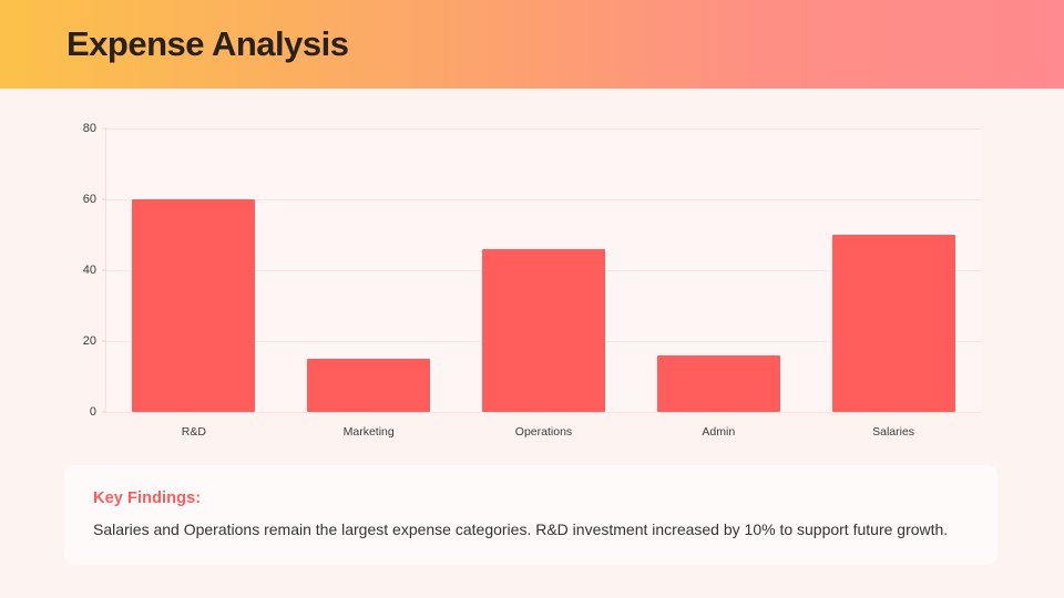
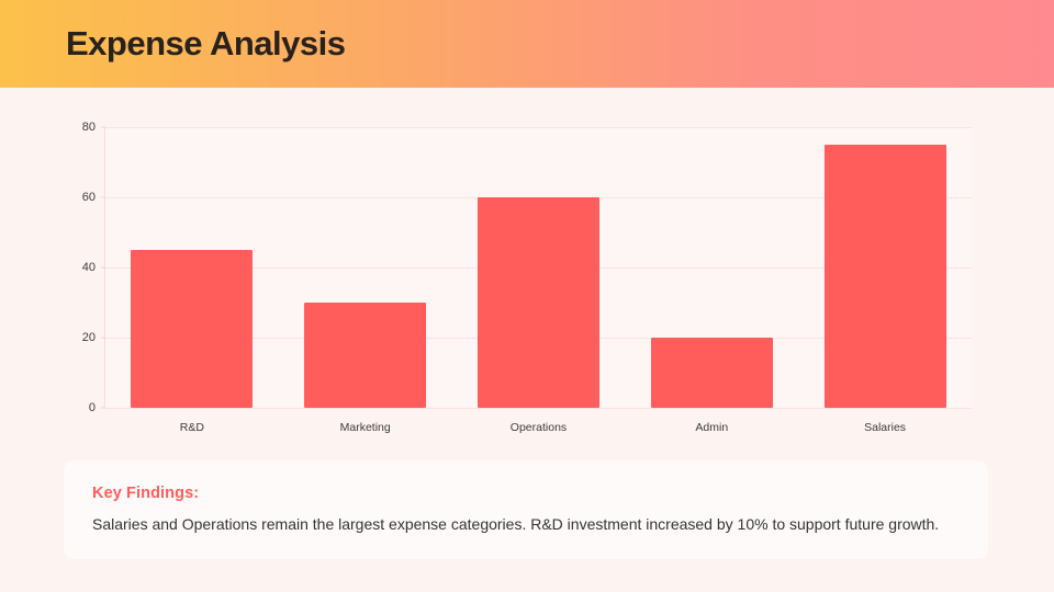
R&D: 60 -> 45
Marketing: 15 -> 30
Operations: 46 -> 60
Admin: 16 -> 20
Salaries: 50 -> 75
